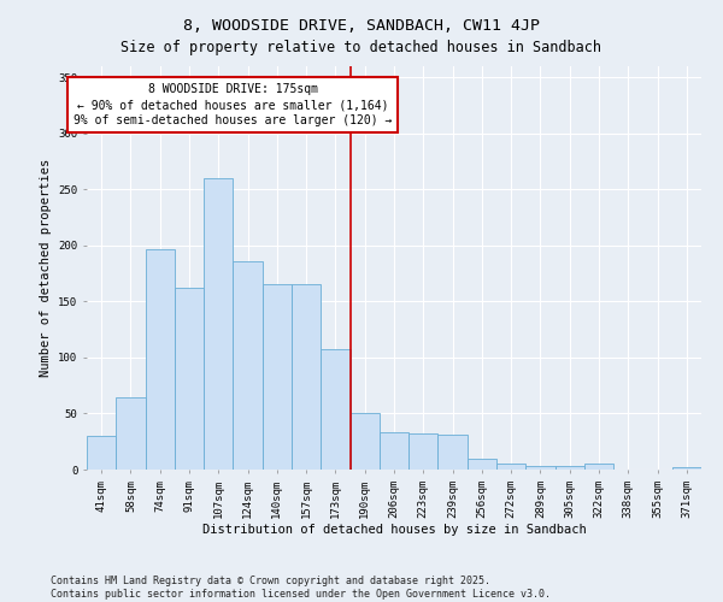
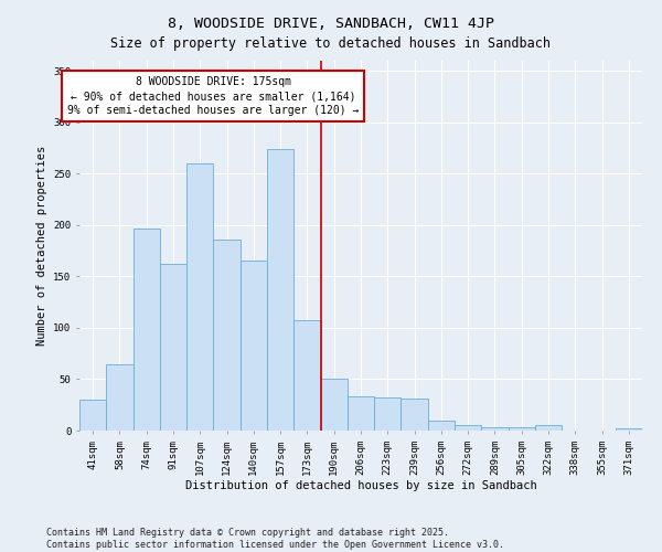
157sqm: 165 -> 274
